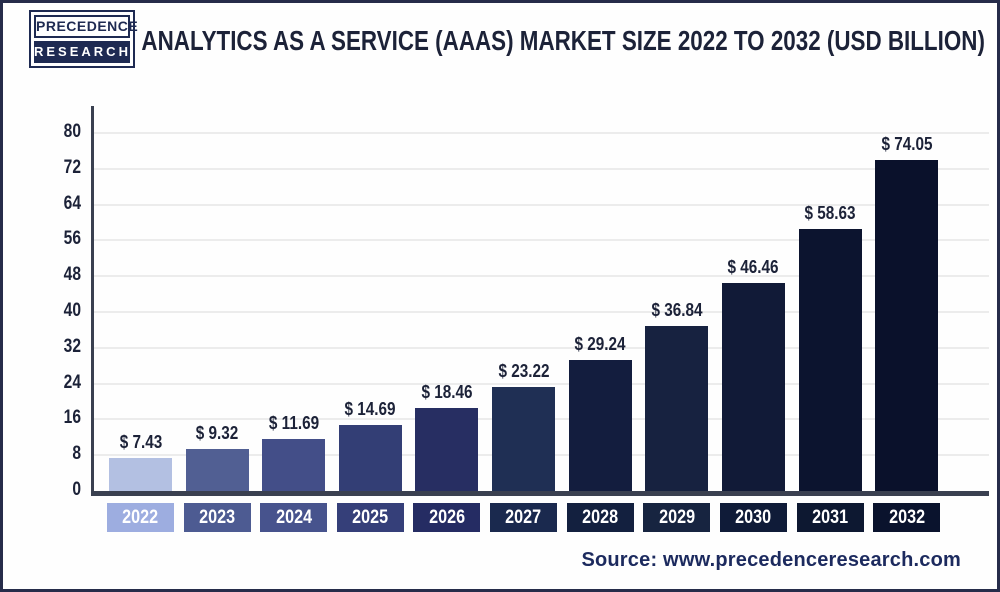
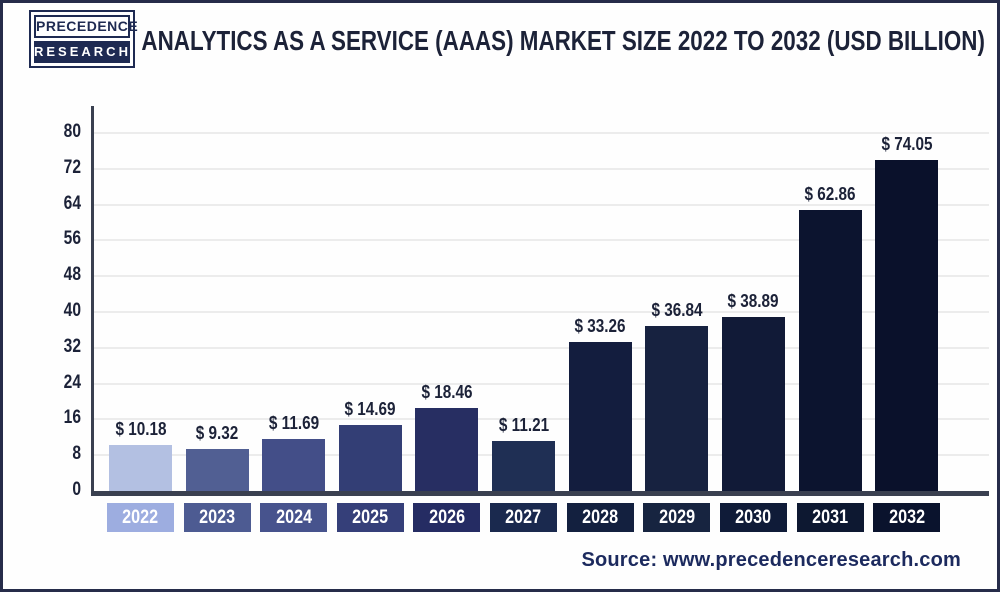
2022: 7.43 -> 10.18
2027: 23.22 -> 11.21
2028: 29.24 -> 33.26
2030: 46.46 -> 38.89
2031: 58.63 -> 62.86
